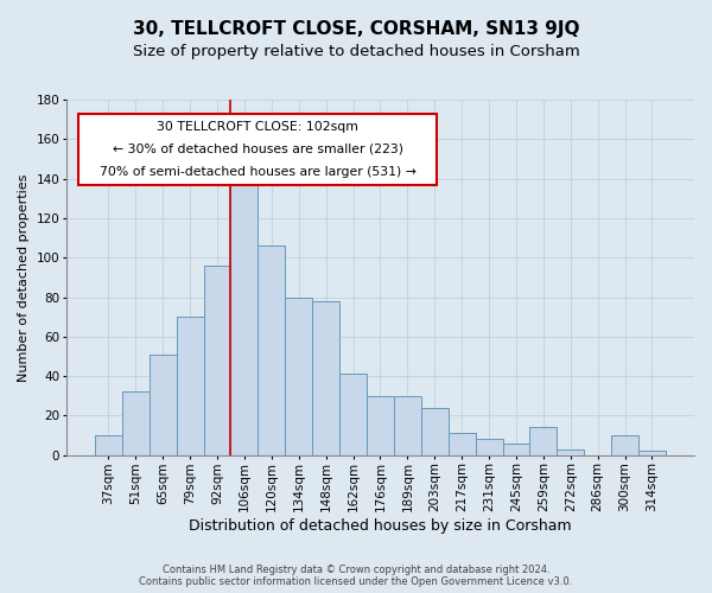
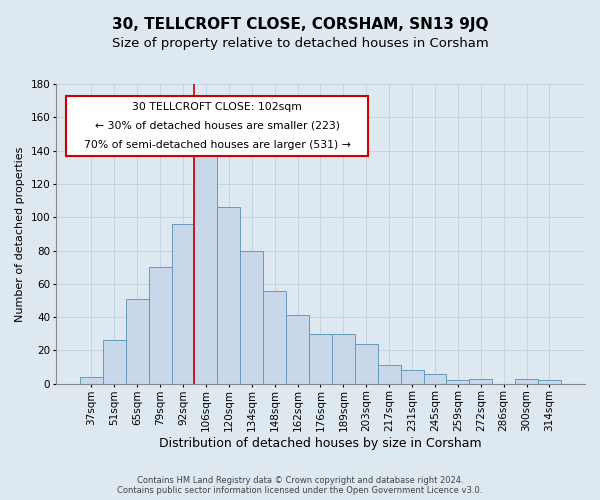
37sqm: 10 -> 4
51sqm: 32 -> 26
148sqm: 78 -> 56
259sqm: 14 -> 2
300sqm: 10 -> 3
